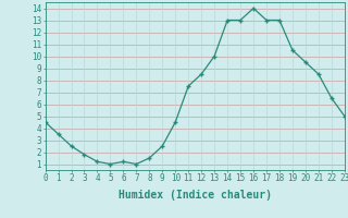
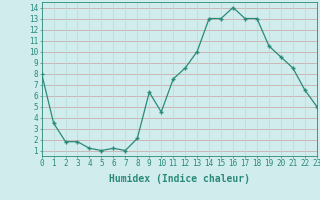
0: 4.5 -> 8.0
2: 2.5 -> 1.8
8: 1.5 -> 2.1
9: 2.5 -> 6.3
